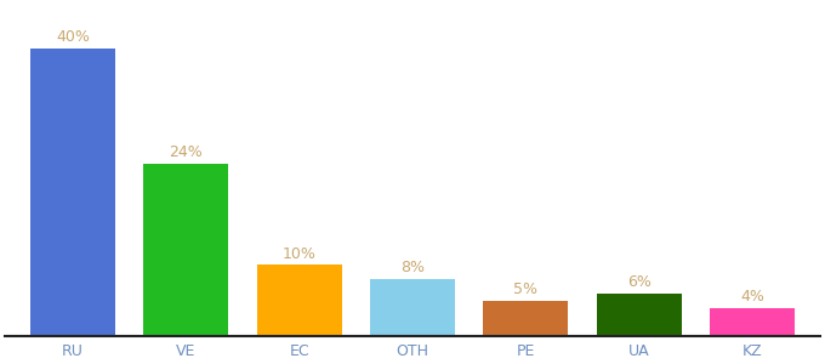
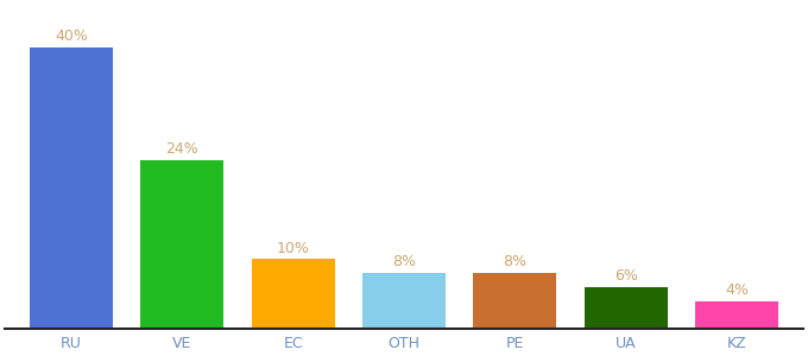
PE: 5% -> 8%
